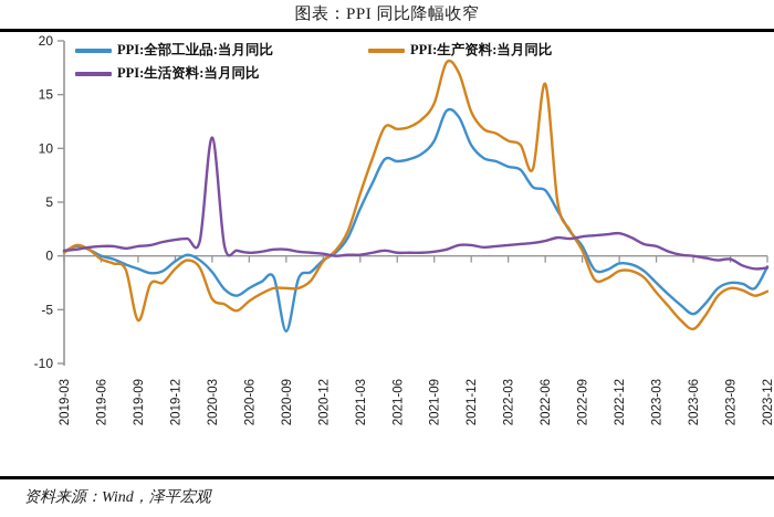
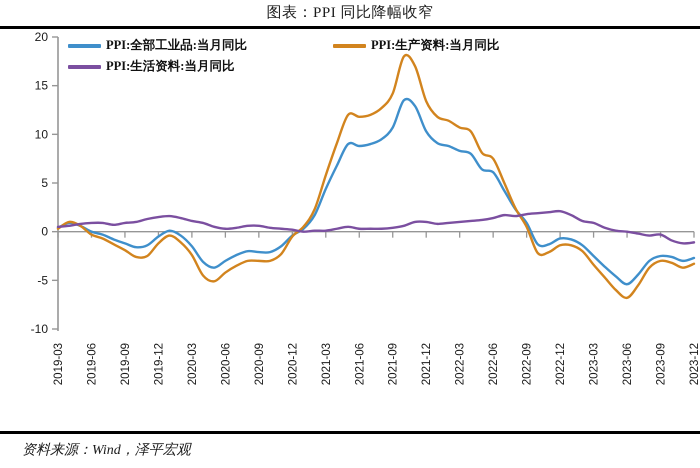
PPI:生产资料:当月同比/2019-09: -6 -> -2
PPI:生产资料:当月同比/2020-03: -4 -> -2
PPI:生活资料:当月同比/2020-03: 11 -> 1
PPI:全部工业品:当月同比/2020-09: -7 -> -2
PPI:生产资料:当月同比/2022-06: 16 -> 8
PPI:全部工业品:当月同比/2023-12: -1 -> -3
